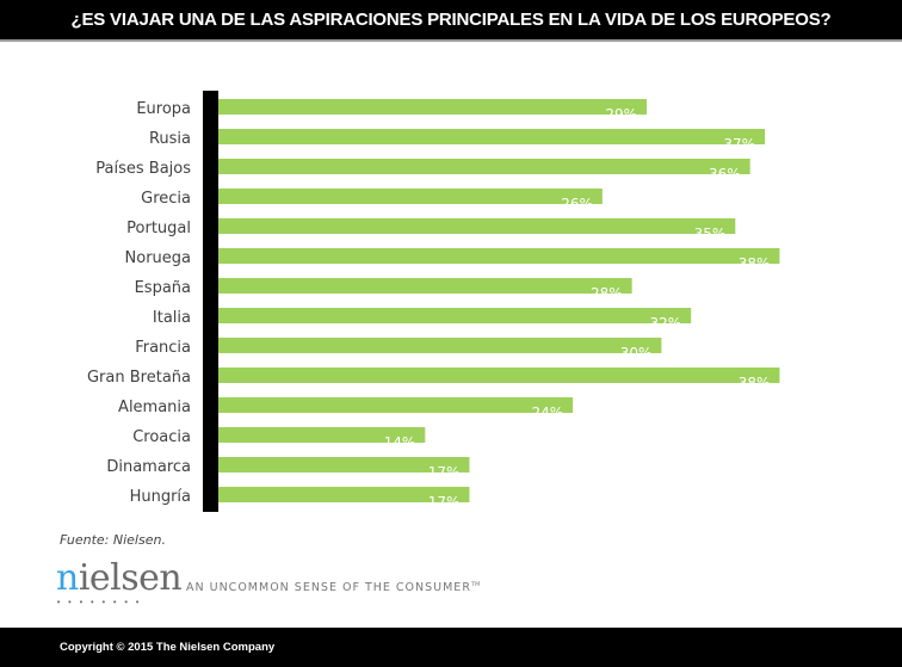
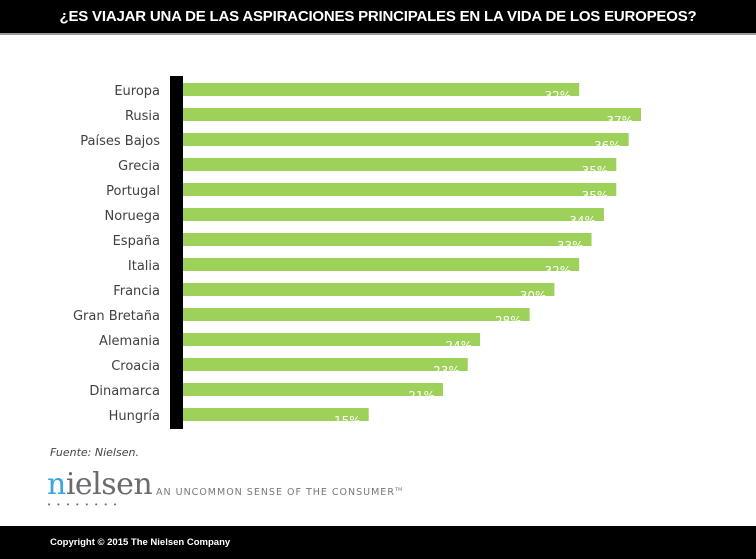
Europa: 29% -> 32%
Grecia: 26% -> 35%
Noruega: 38% -> 34%
España: 28% -> 33%
Gran Bretaña: 38% -> 28%
Croacia: 14% -> 23%
Dinamarca: 17% -> 21%
Hungría: 17% -> 15%
